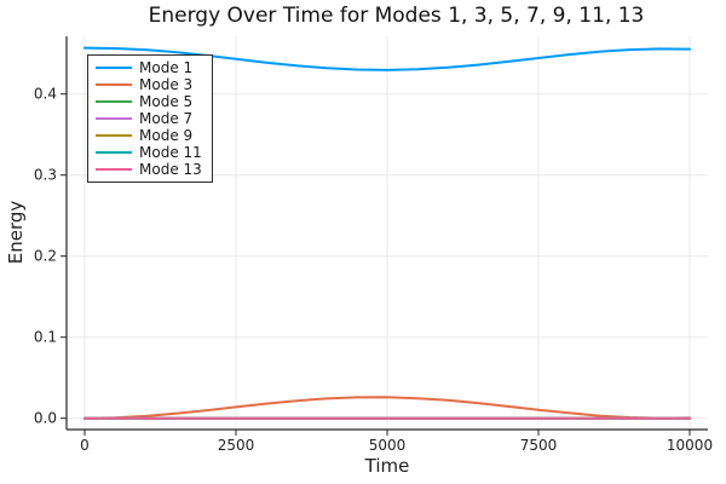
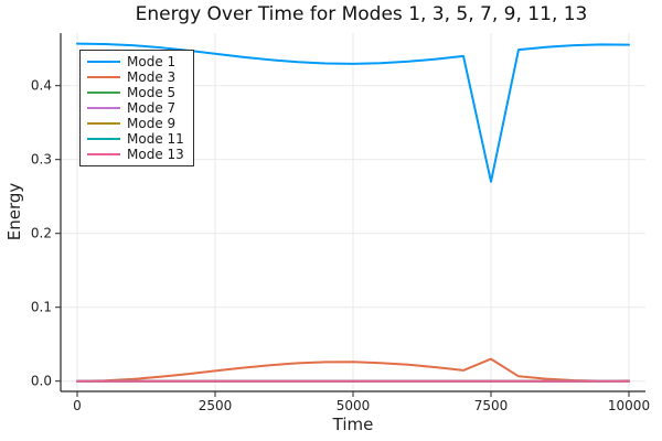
Mode 1/7500: 0.44 -> 0.27
Mode 3/7500: 0.01 -> 0.03
